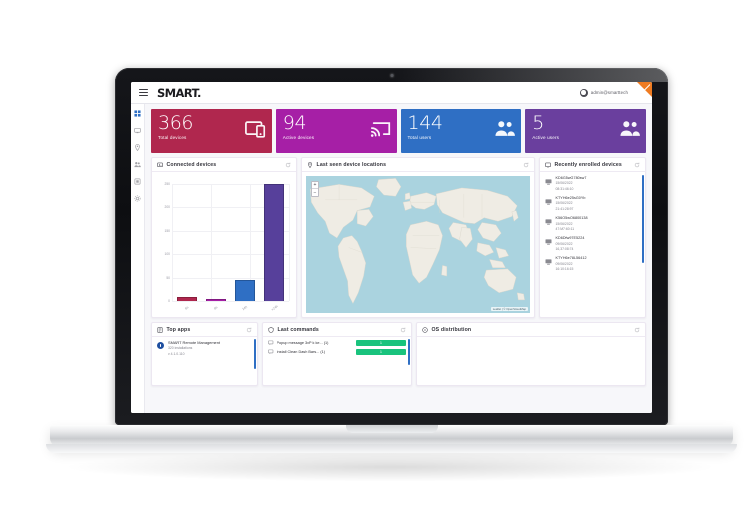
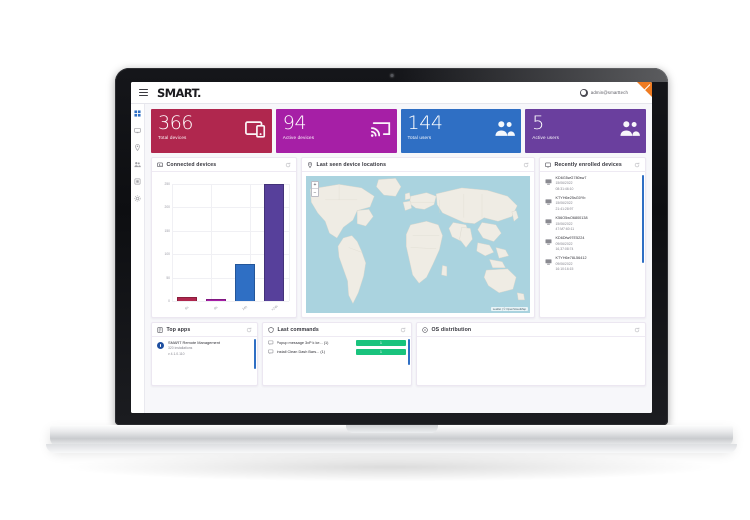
24h: 40 -> 80
